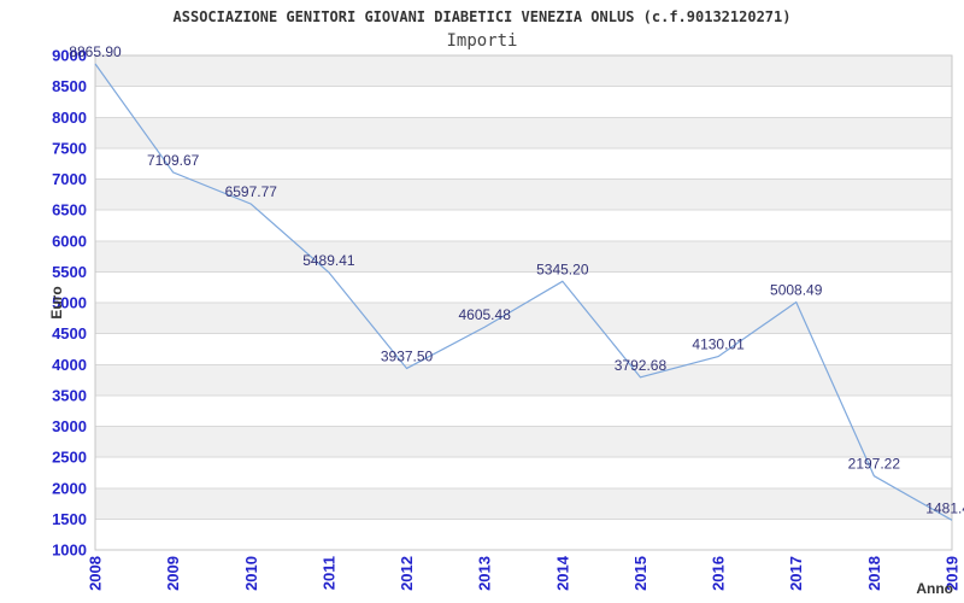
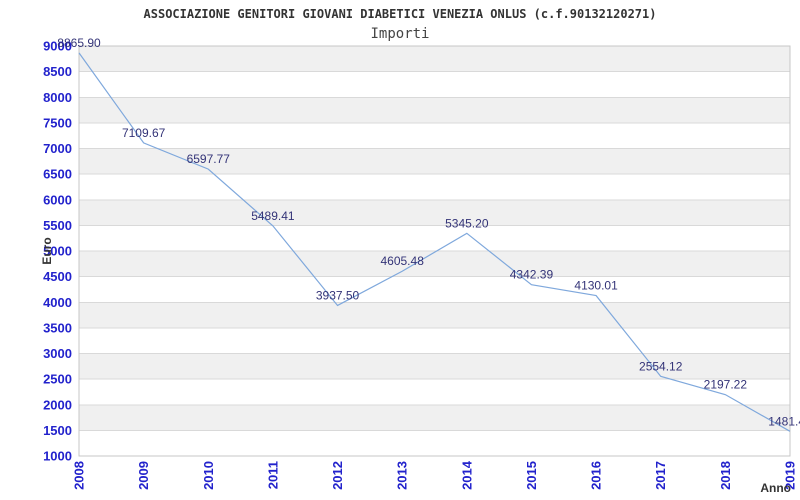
2015: 3792.68 -> 4342.39
2017: 5008.49 -> 2554.12
